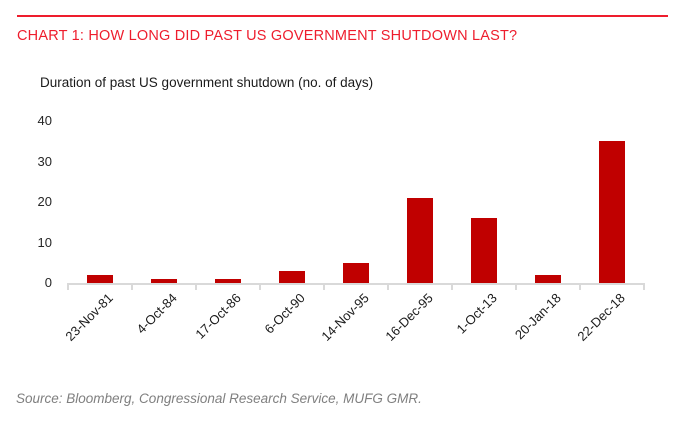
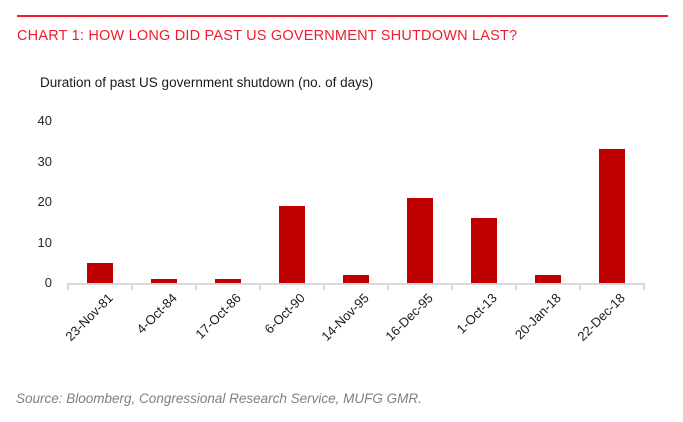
23-Nov-81: 2 -> 5
6-Oct-90: 3 -> 19
14-Nov-95: 5 -> 2
22-Dec-18: 35 -> 33
